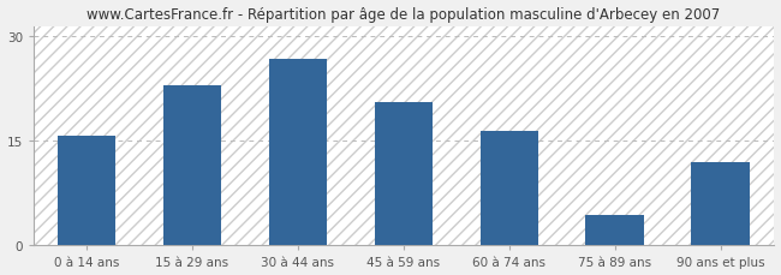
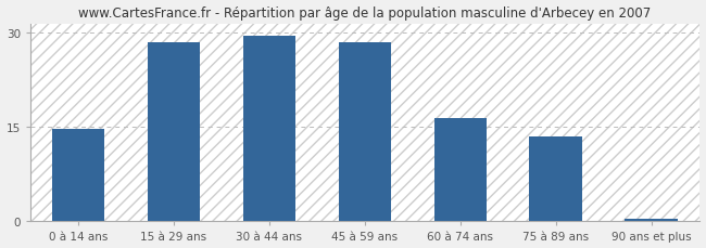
0 à 14 ans: 15.8 -> 14.7
15 à 29 ans: 23.0 -> 28.5
30 à 44 ans: 26.8 -> 29.5
45 à 59 ans: 20.6 -> 28.5
75 à 89 ans: 4.4 -> 13.5
90 ans et plus: 12.0 -> 0.5
